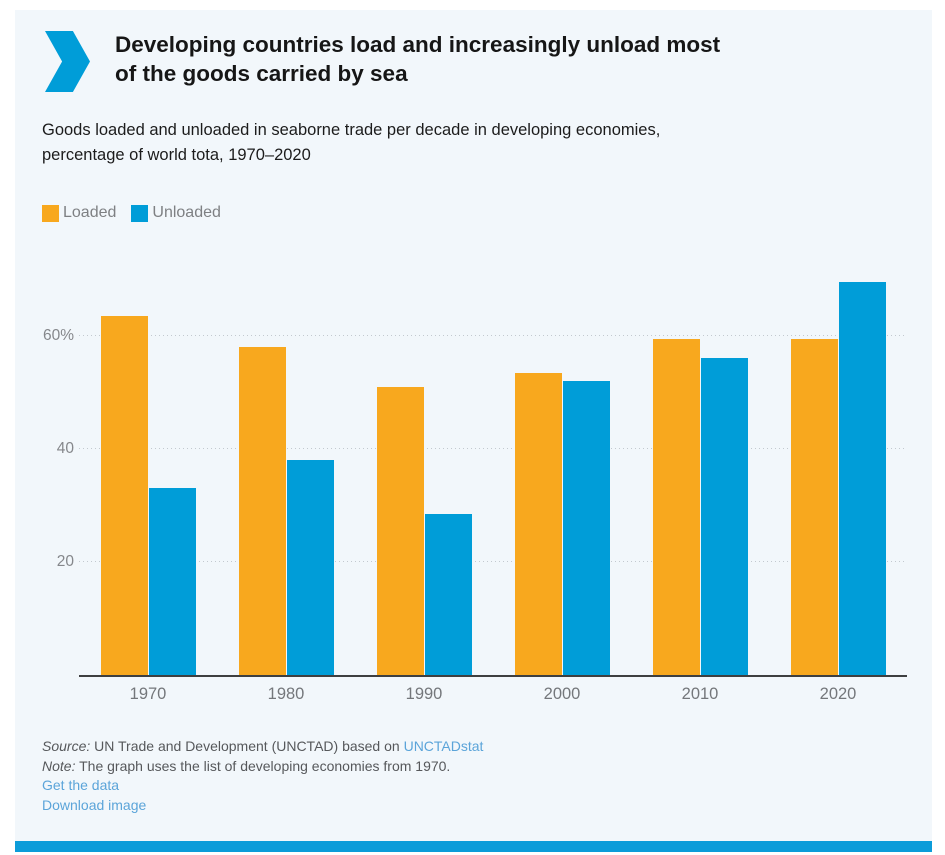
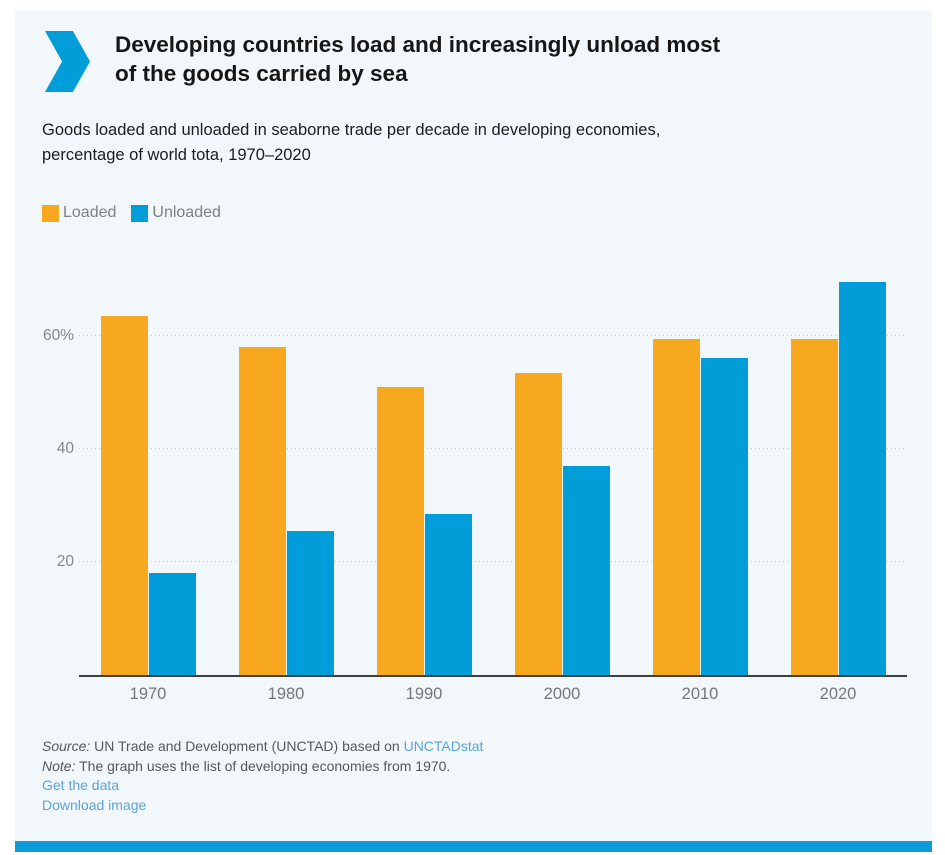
Unloaded/1970: 33% -> 18%
Unloaded/1980: 38% -> 26%
Unloaded/2000: 52% -> 37%
